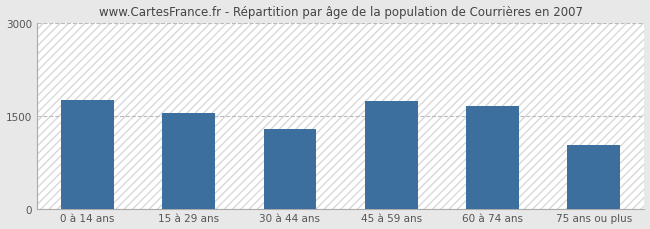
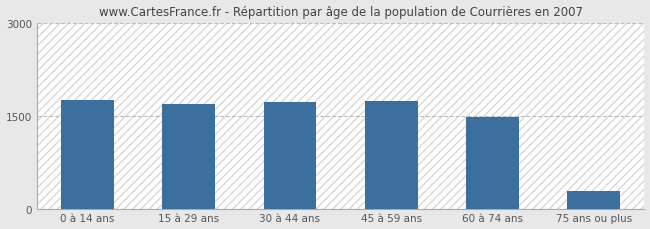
15 à 29 ans: 1540 -> 1700
30 à 44 ans: 1280 -> 1720
60 à 74 ans: 1660 -> 1480
75 ans ou plus: 1020 -> 280
